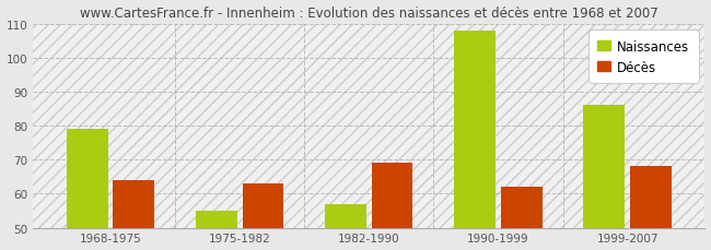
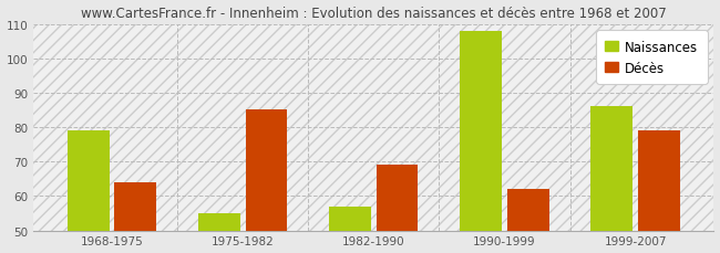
Décès/1975-1982: 63 -> 85
Décès/1999-2007: 68 -> 79
